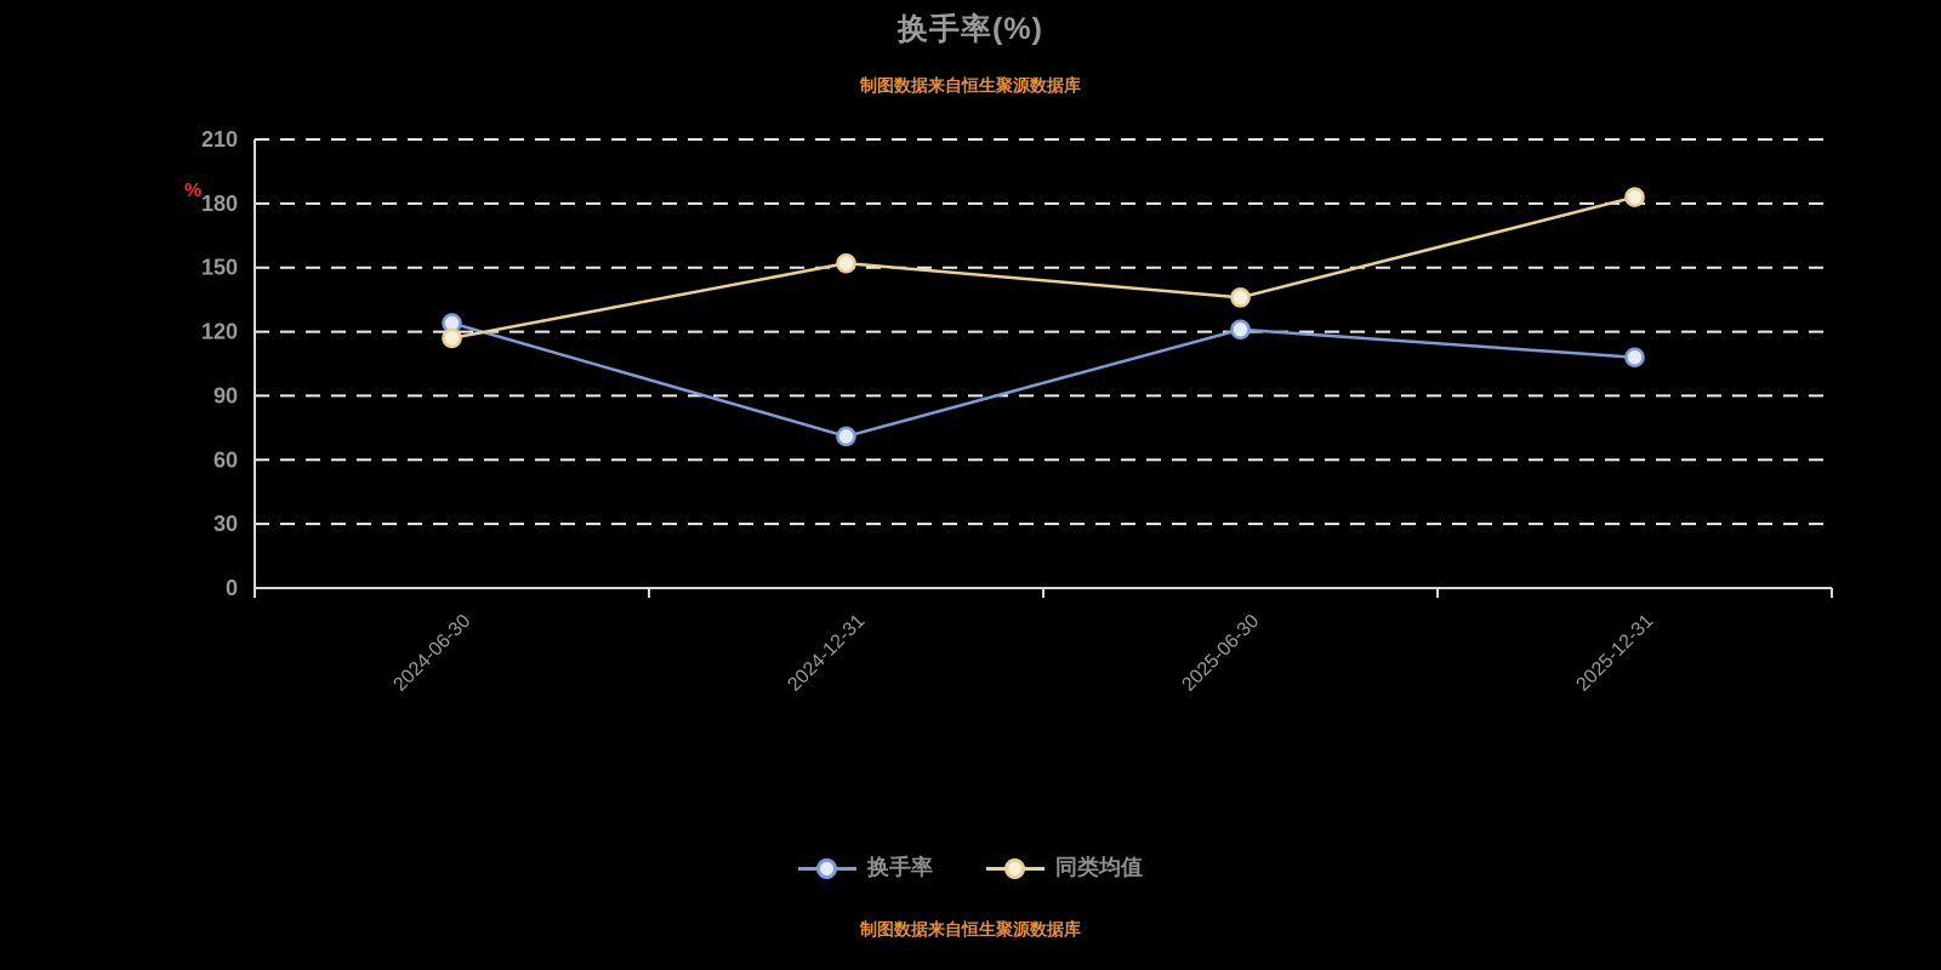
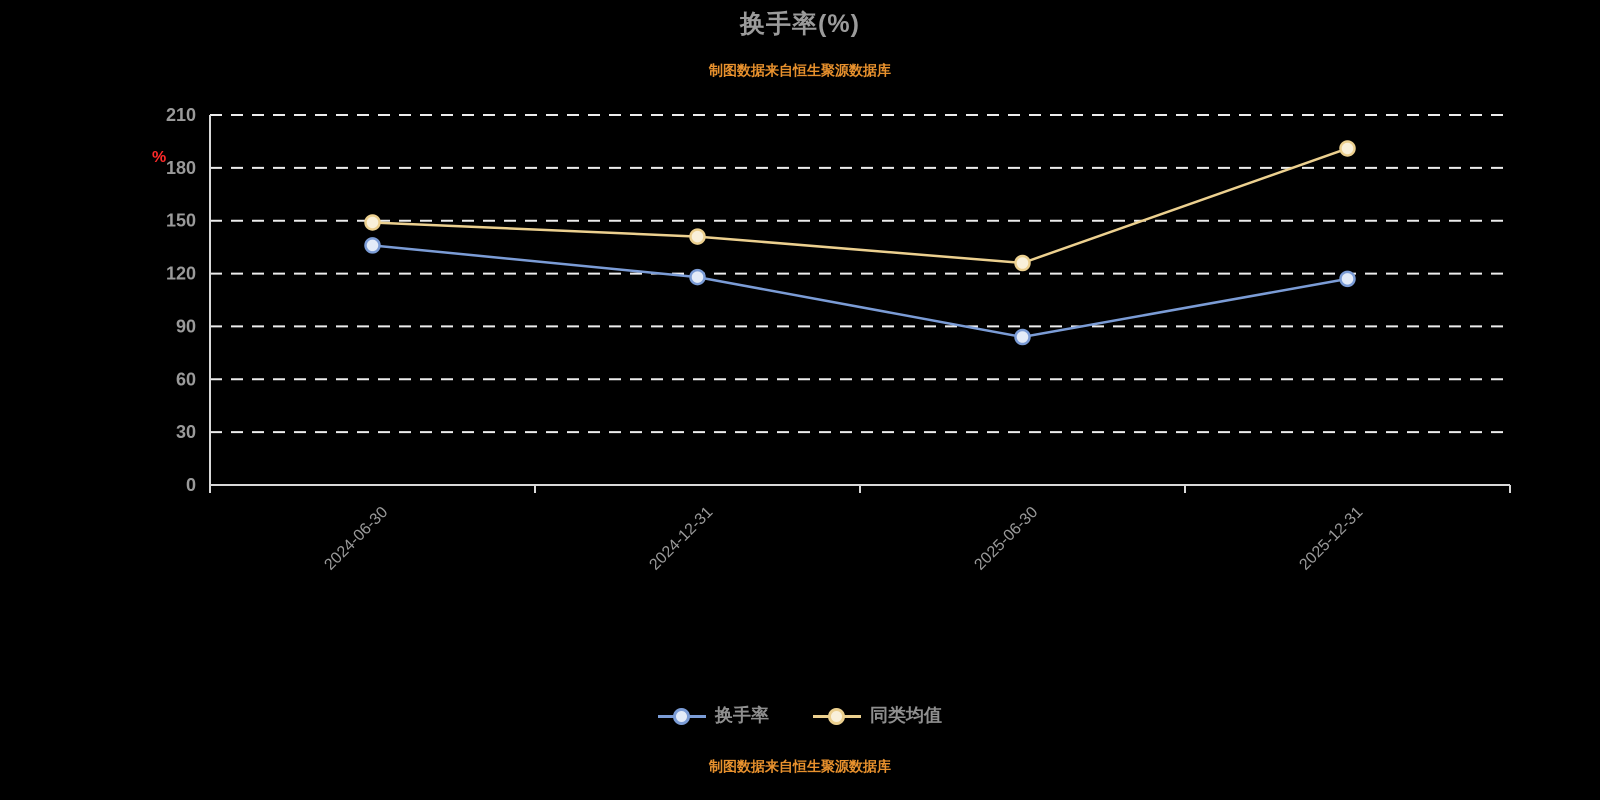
换手率/2024-06-30: 124 -> 136
同类均值/2024-06-30: 117 -> 149
换手率/2024-12-31: 71 -> 118
同类均值/2024-12-31: 152 -> 141
换手率/2025-06-30: 121 -> 84
同类均值/2025-06-30: 136 -> 126
换手率/2025-12-31: 108 -> 117
同类均值/2025-12-31: 183 -> 191
